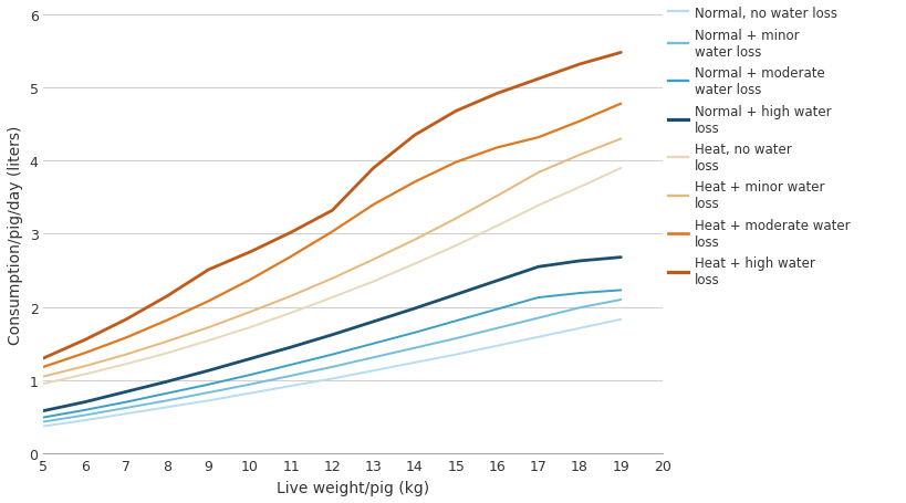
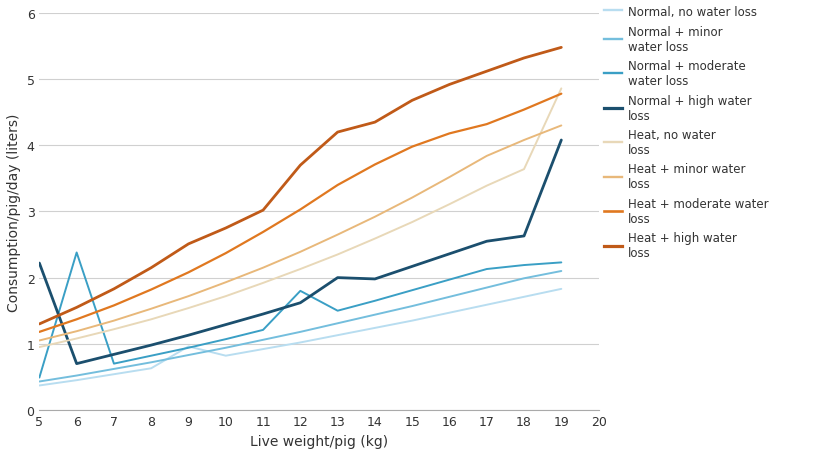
Normal + high water loss/5: 0.58 -> 2.22
Normal + moderate water loss/6: 0.59 -> 2.38
Normal, no water loss/9: 0.72 -> 0.96
Normal + moderate water loss/12: 1.35 -> 1.80
Heat + high water loss/12: 3.32 -> 3.70
Normal + high water loss/13: 1.80 -> 2.00
Heat + high water loss/13: 3.90 -> 4.20
Normal + high water loss/19: 2.68 -> 4.08
Heat, no water loss/19: 3.90 -> 4.86
